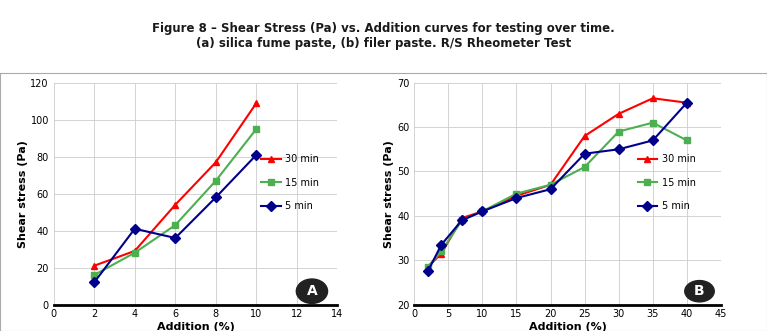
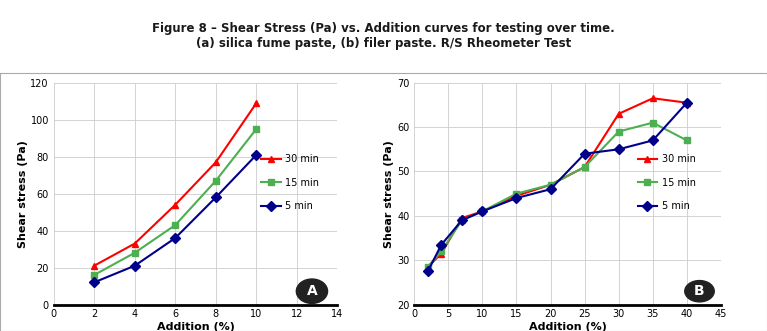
30 min/4: 29 -> 33
5 min/4: 41 -> 21
30 min/25: 58.0 -> 51.0
